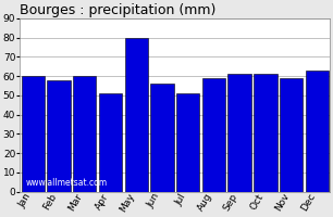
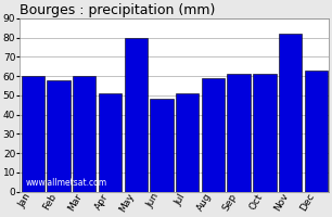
Jun: 56 -> 48
Nov: 59 -> 82
